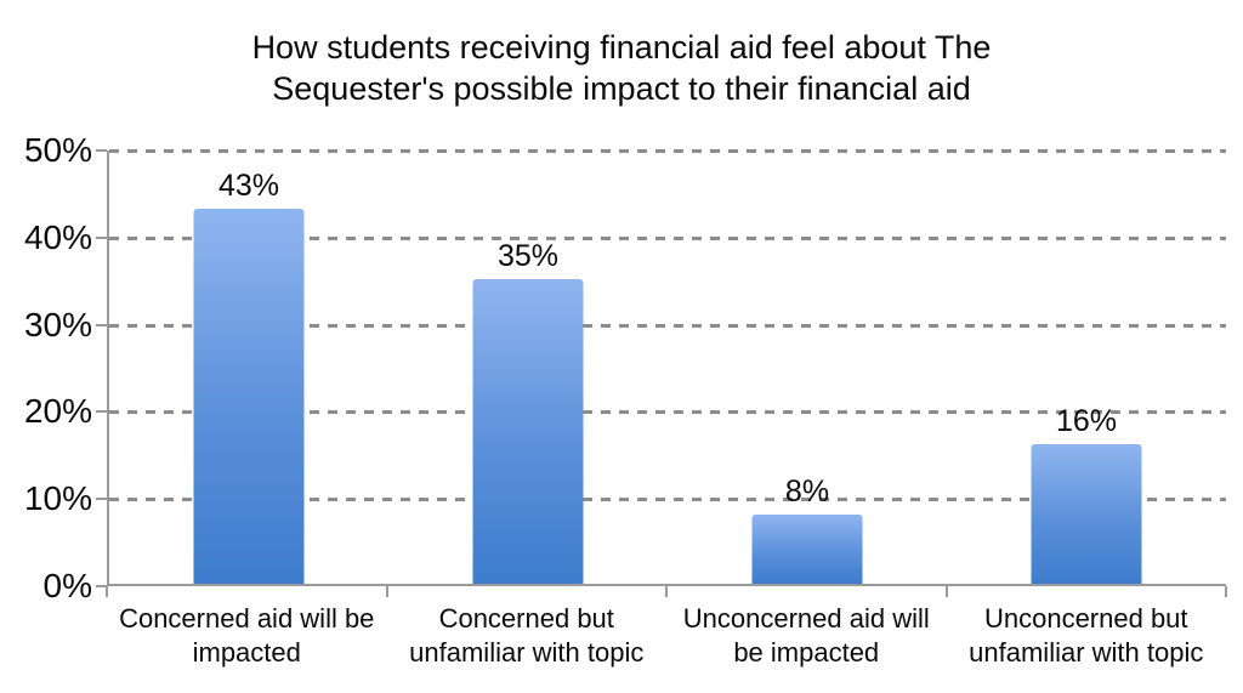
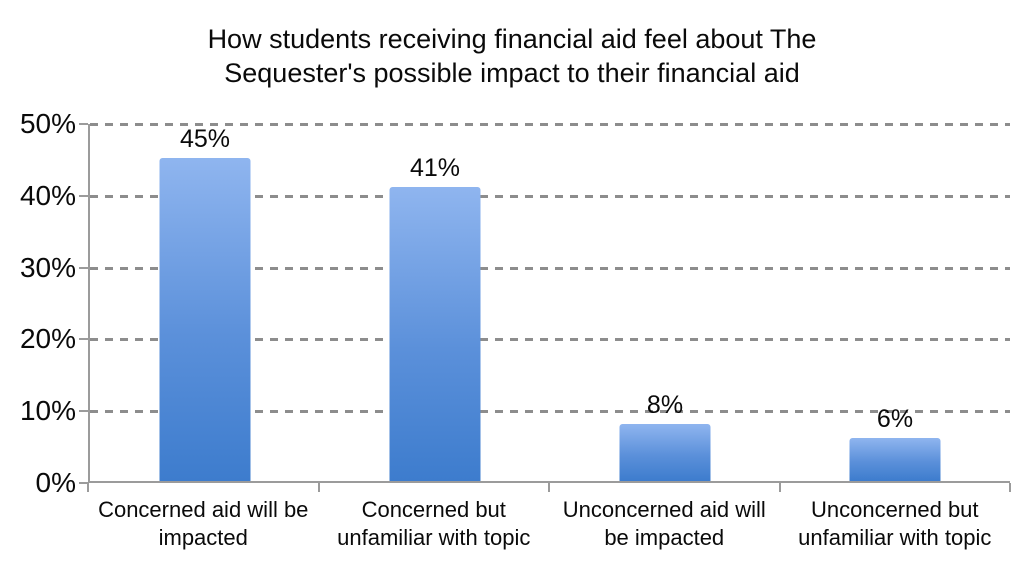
Concerned aid will be impacted: 43% -> 45%
Concerned but unfamiliar with topic: 35% -> 41%
Unconcerned but unfamiliar with topic: 16% -> 6%
